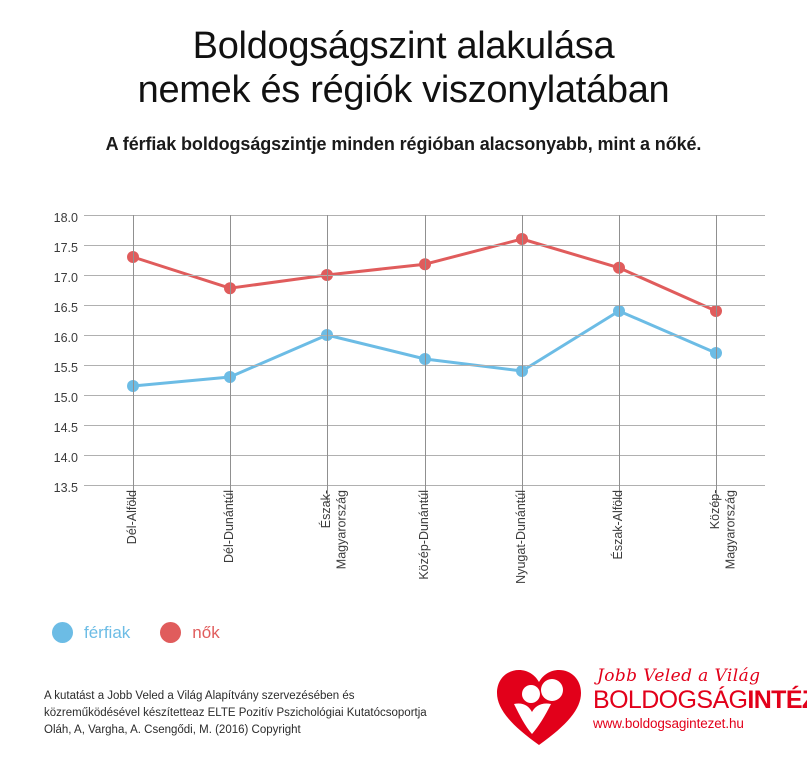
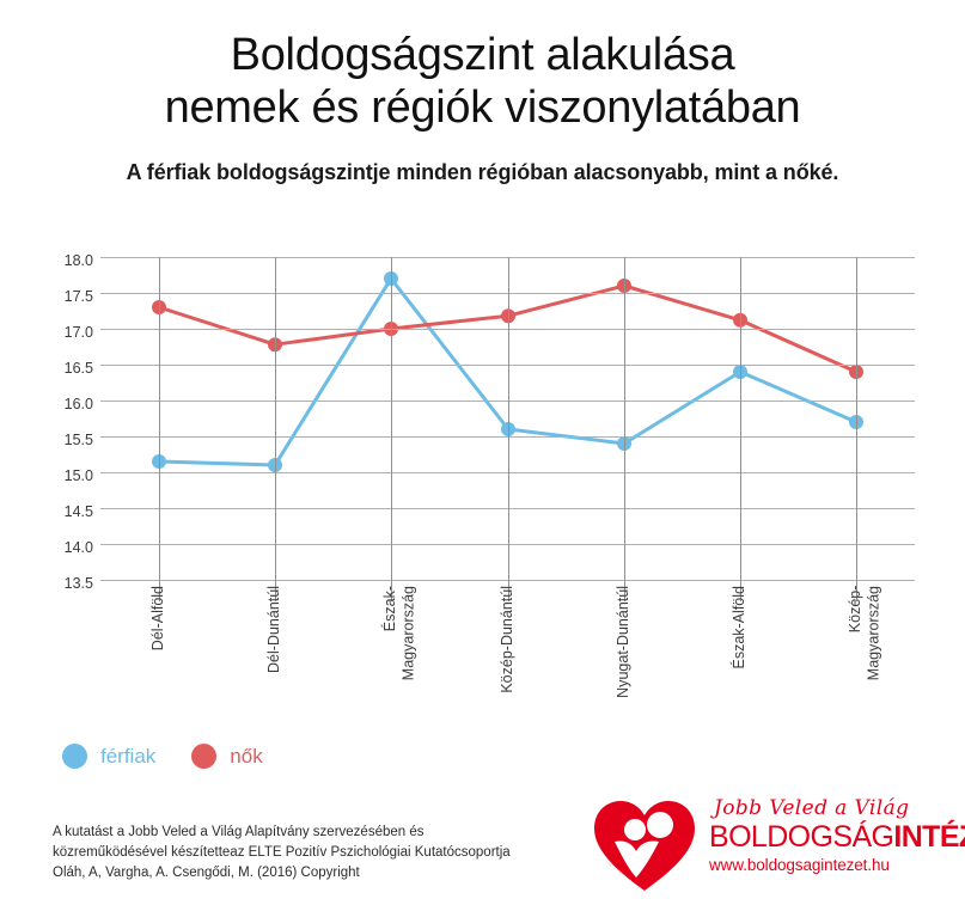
férfiak/Dél-Dunántúl: 15.3 -> 15.1
férfiak/Észak- Magyarország: 16.0 -> 17.7
